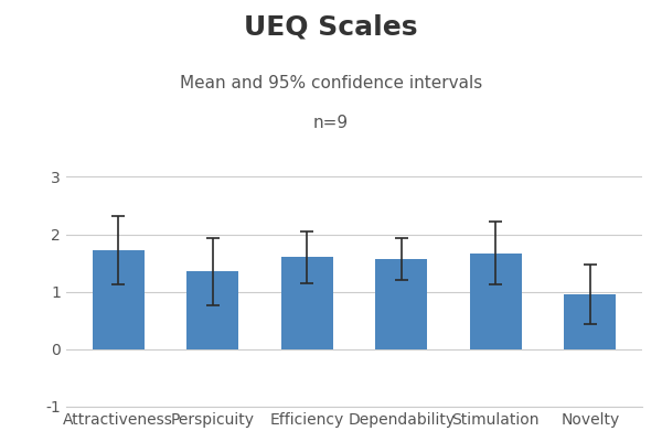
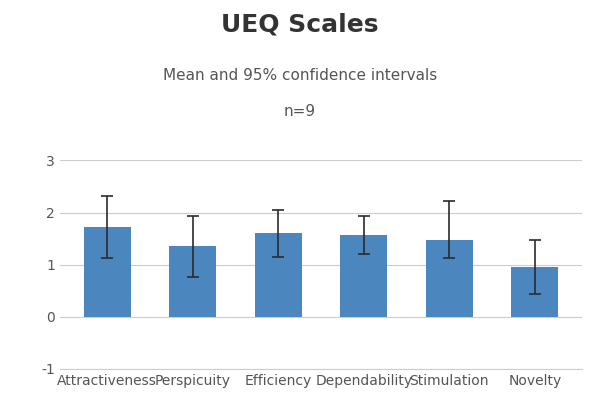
Stimulation: 1.67 -> 1.48
